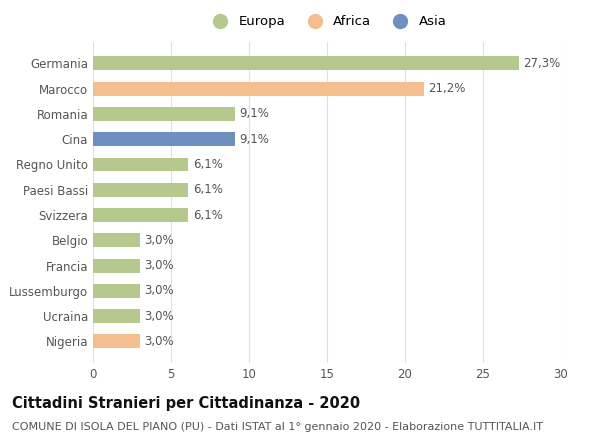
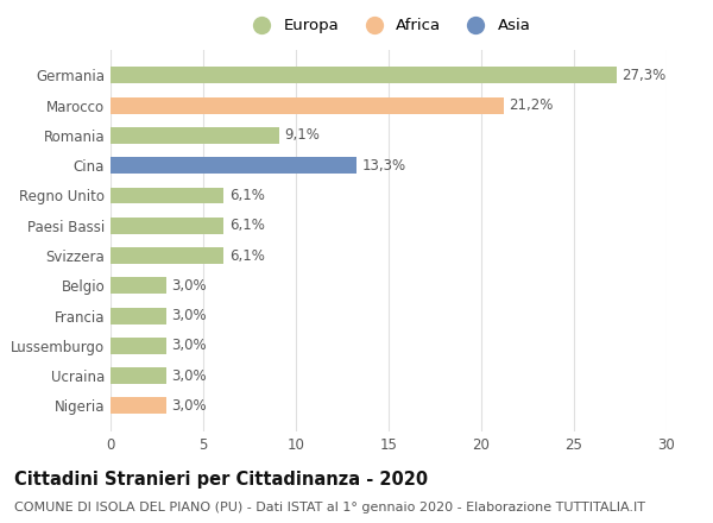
Cina: 9,1% -> 13,3%
